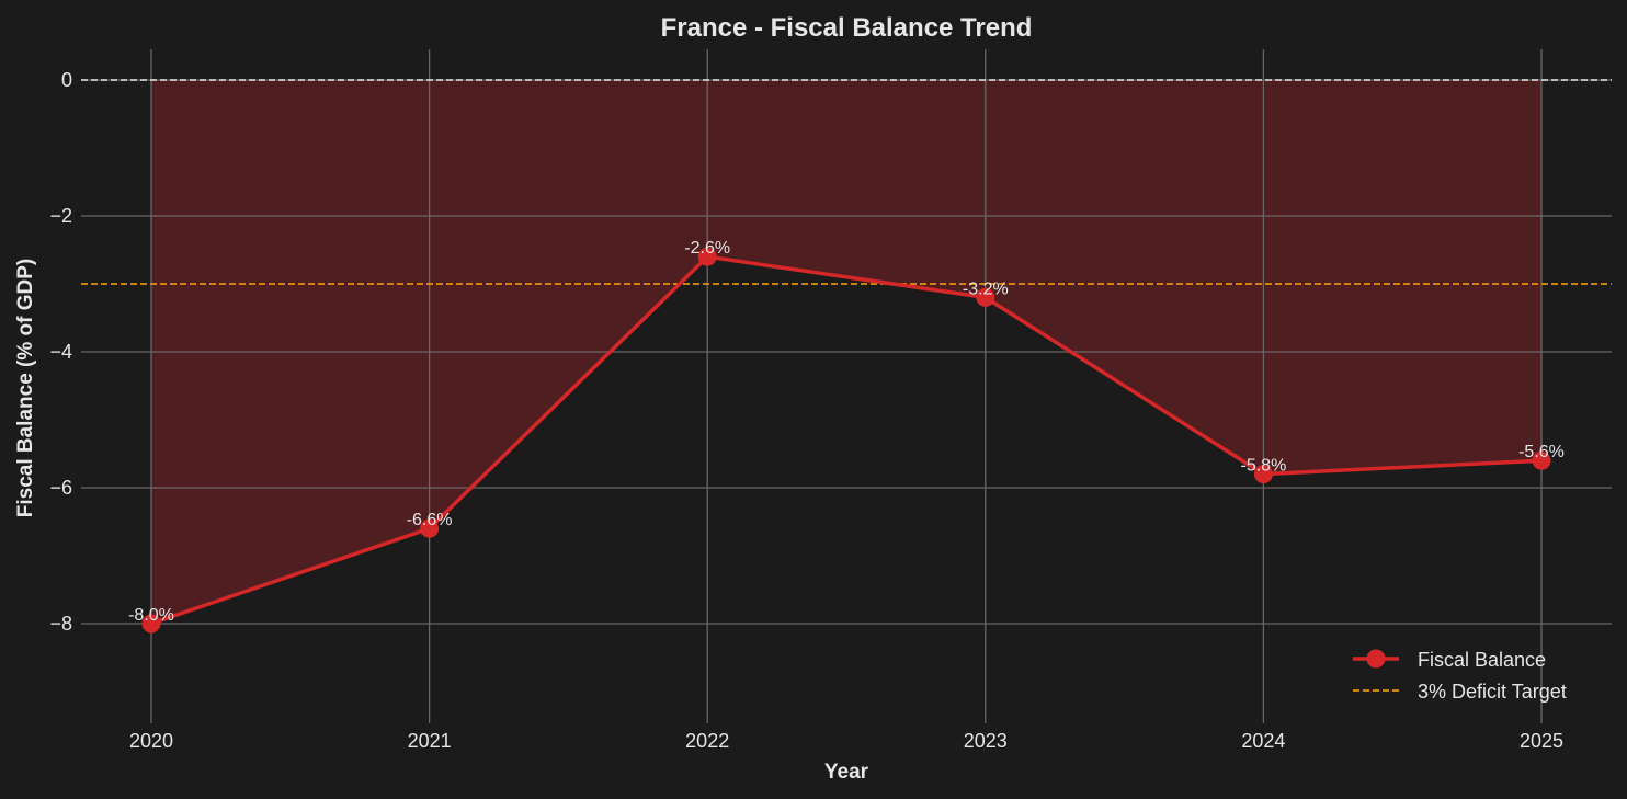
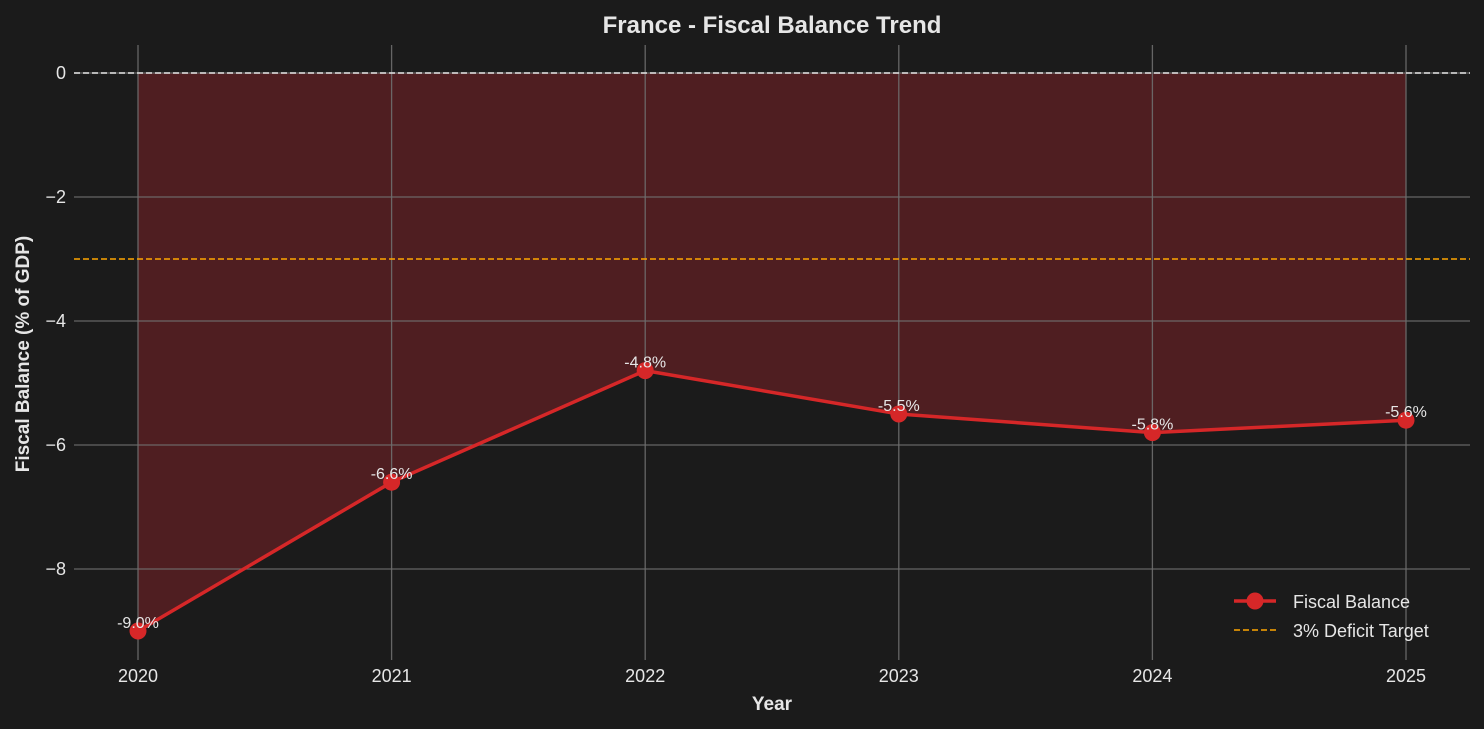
2020: -8.0% -> -9.0%
2022: -2.6% -> -4.8%
2023: -3.2% -> -5.5%
